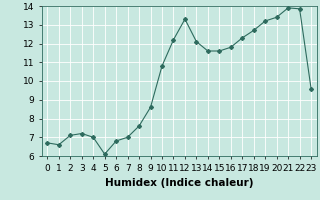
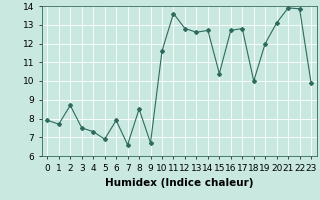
0: 6.7 -> 7.9
1: 6.6 -> 7.7
2: 7.1 -> 8.7
3: 7.2 -> 7.5
4: 7.0 -> 7.3
5: 6.1 -> 6.9
6: 6.8 -> 7.9
7: 7.0 -> 6.6
8: 7.6 -> 8.5
9: 8.6 -> 6.7
10: 10.8 -> 11.6
11: 12.2 -> 13.6
12: 13.3 -> 12.8
13: 12.1 -> 12.6
14: 11.6 -> 12.7
15: 11.6 -> 10.4
16: 11.8 -> 12.7
17: 12.3 -> 12.8
18: 12.7 -> 10.0
19: 13.2 -> 12.0
20: 13.4 -> 13.1
23: 9.6 -> 9.9
